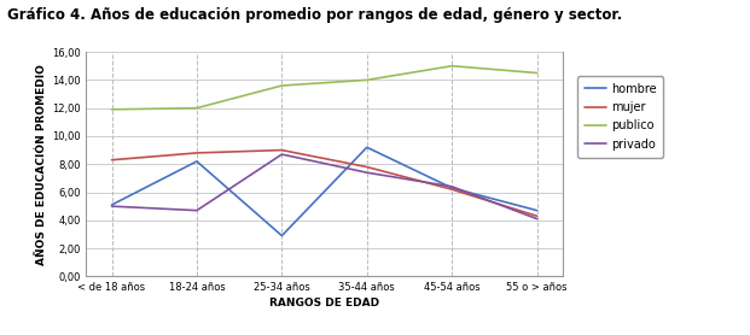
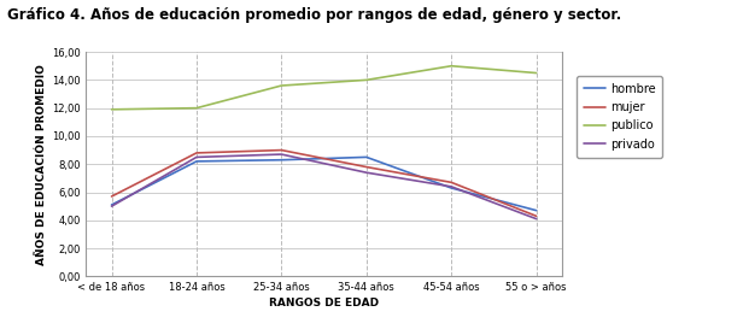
mujer/< de 18 años: 8,3 -> 5,7
privado/18-24 años: 4,7 -> 8,5
hombre/25-34 años: 2,9 -> 8,3
hombre/35-44 años: 9,2 -> 8,5
mujer/45-54 años: 6,2 -> 6,7
